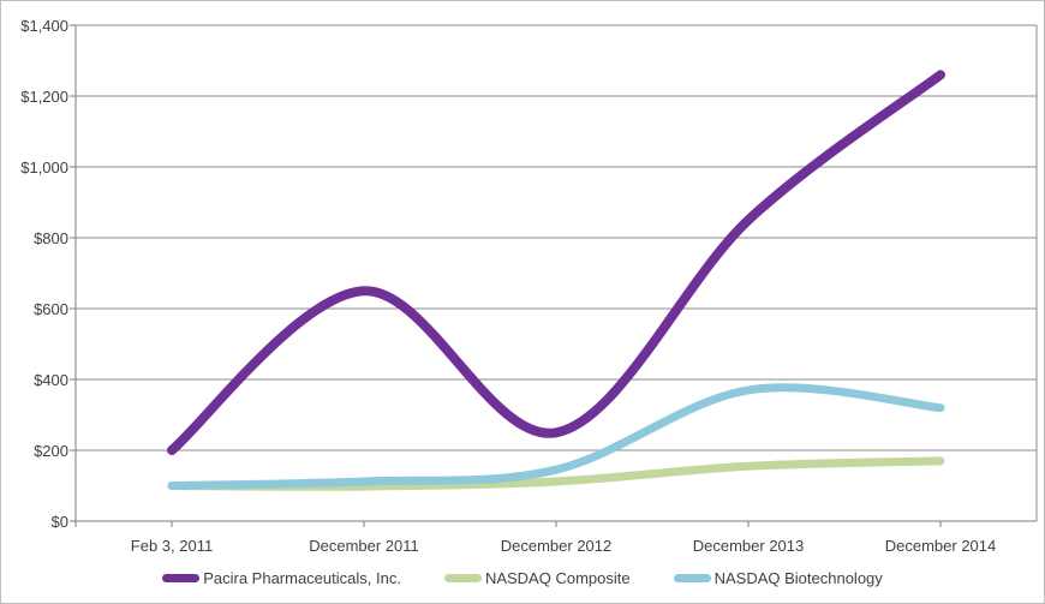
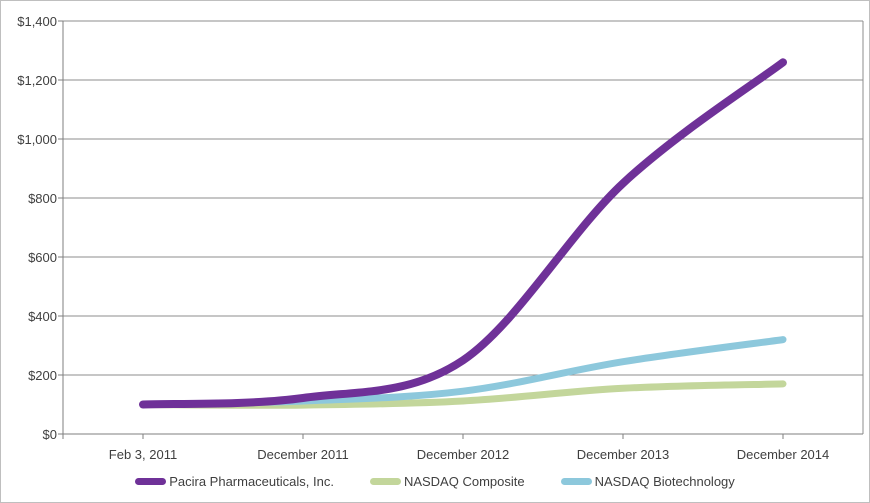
Pacira Pharmaceuticals, Inc./Feb 3, 2011: $200 -> $100
Pacira Pharmaceuticals, Inc./December 2011: $650 -> $120
NASDAQ Biotechnology/December 2013: $370 -> $240
